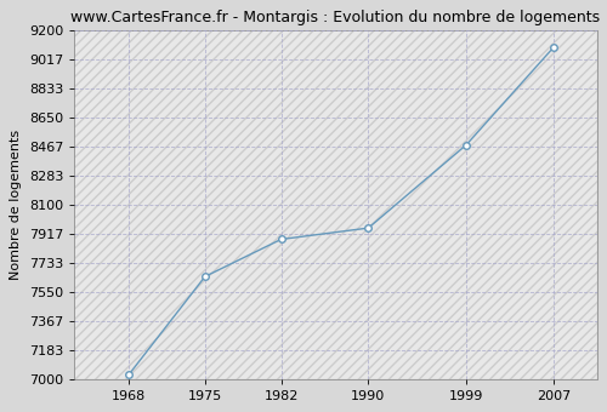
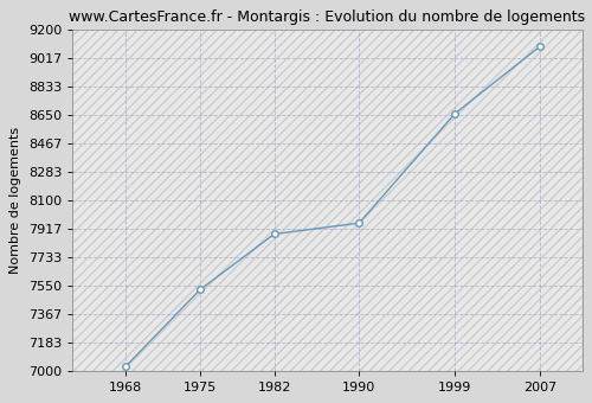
1975: 7650 -> 7530
1999: 8480 -> 8660
